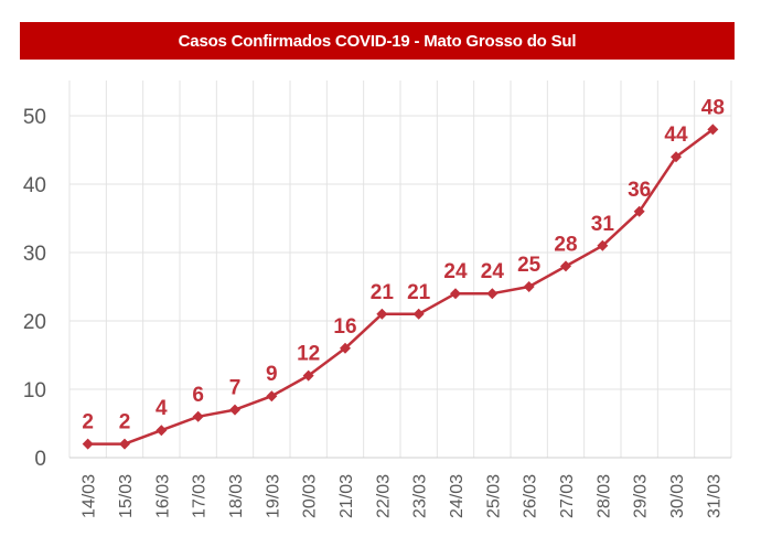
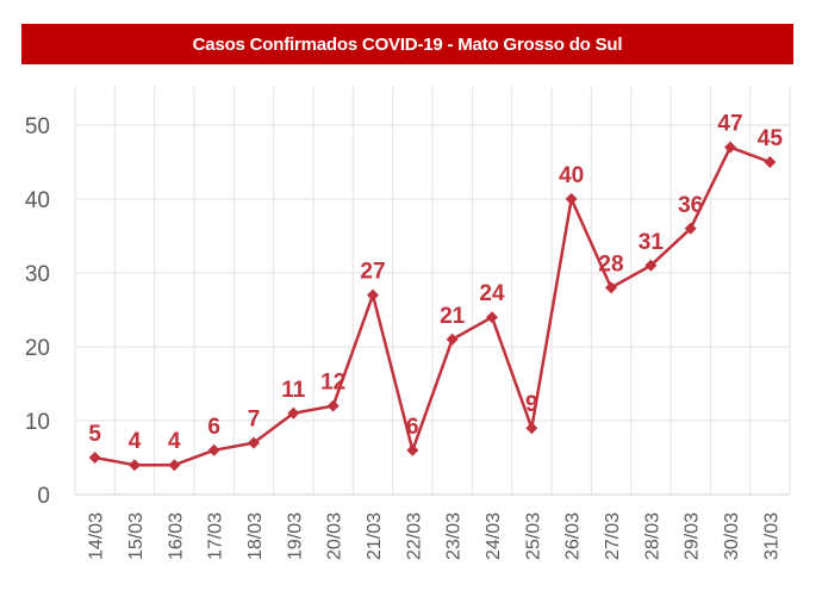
14/03: 2 -> 5
15/03: 2 -> 4
19/03: 9 -> 11
21/03: 16 -> 27
22/03: 21 -> 6
25/03: 24 -> 9
26/03: 25 -> 40
30/03: 44 -> 47
31/03: 48 -> 45
